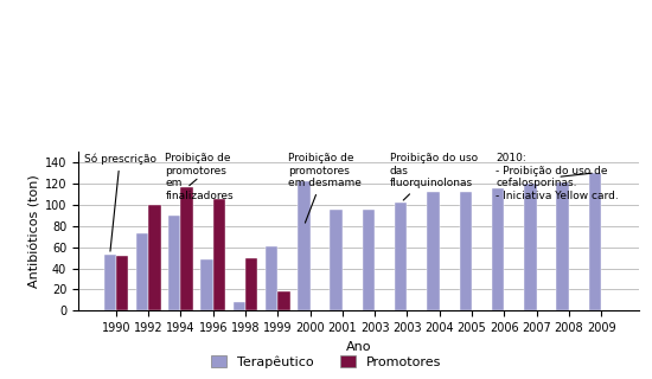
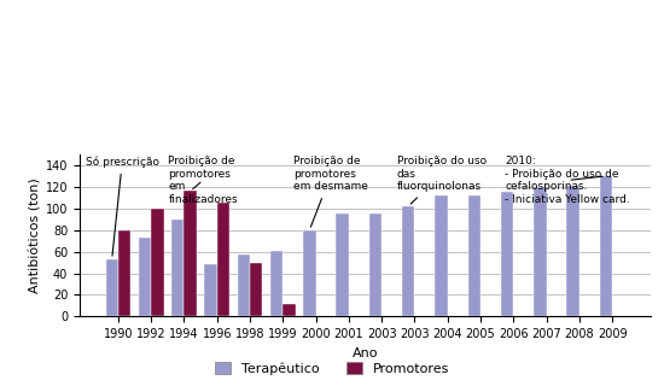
Promotores/1990: 52 -> 80
Terapêutico/1998: 8 -> 57
Promotores/1999: 18 -> 12
Terapêutico/2000: 122 -> 80
